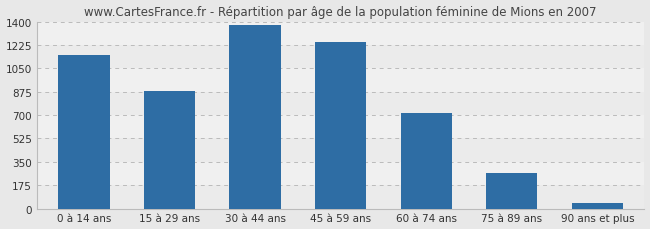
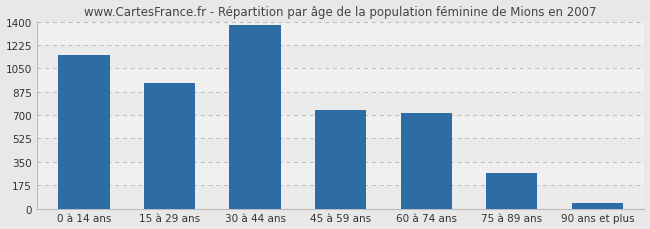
15 à 29 ans: 880 -> 940
45 à 59 ans: 1250 -> 740
